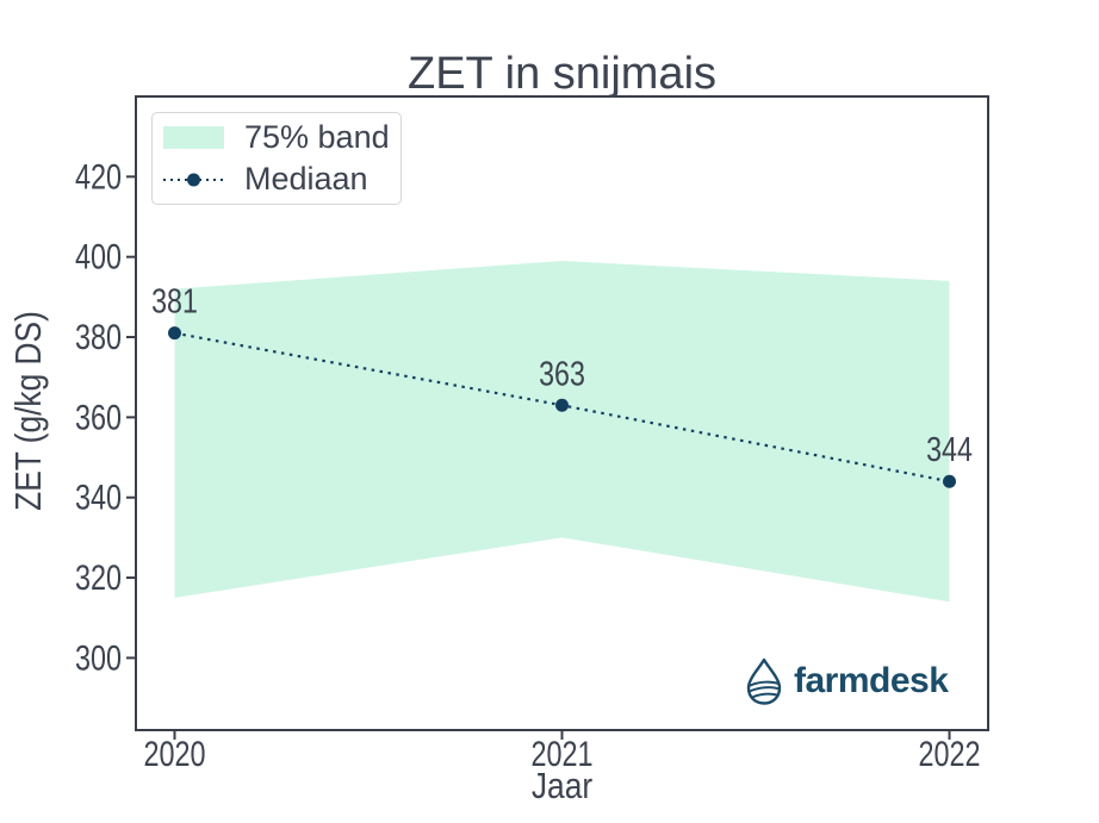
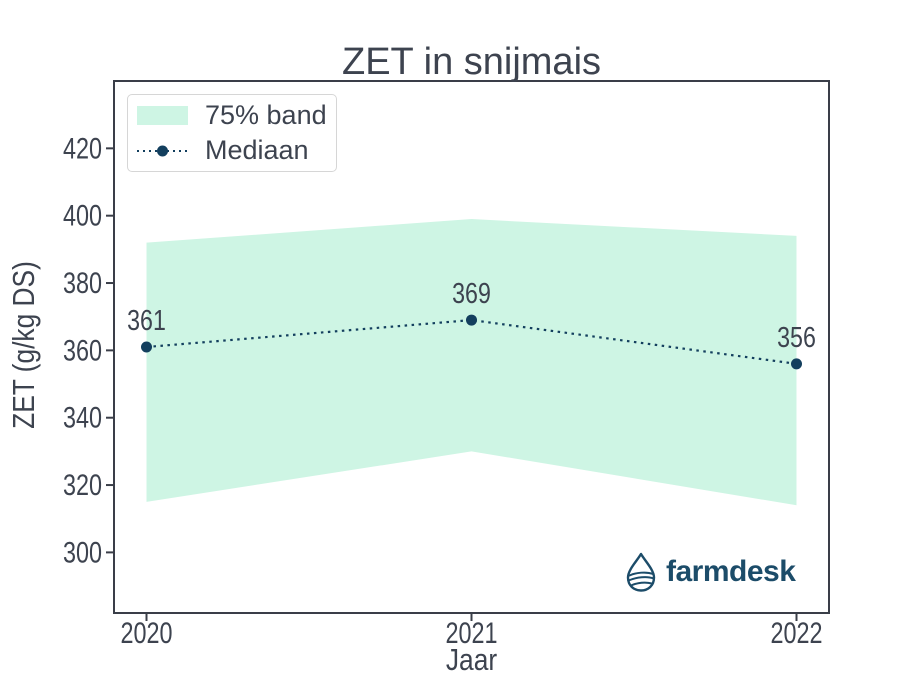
2020: 381 -> 361
2021: 363 -> 369
2022: 344 -> 356
